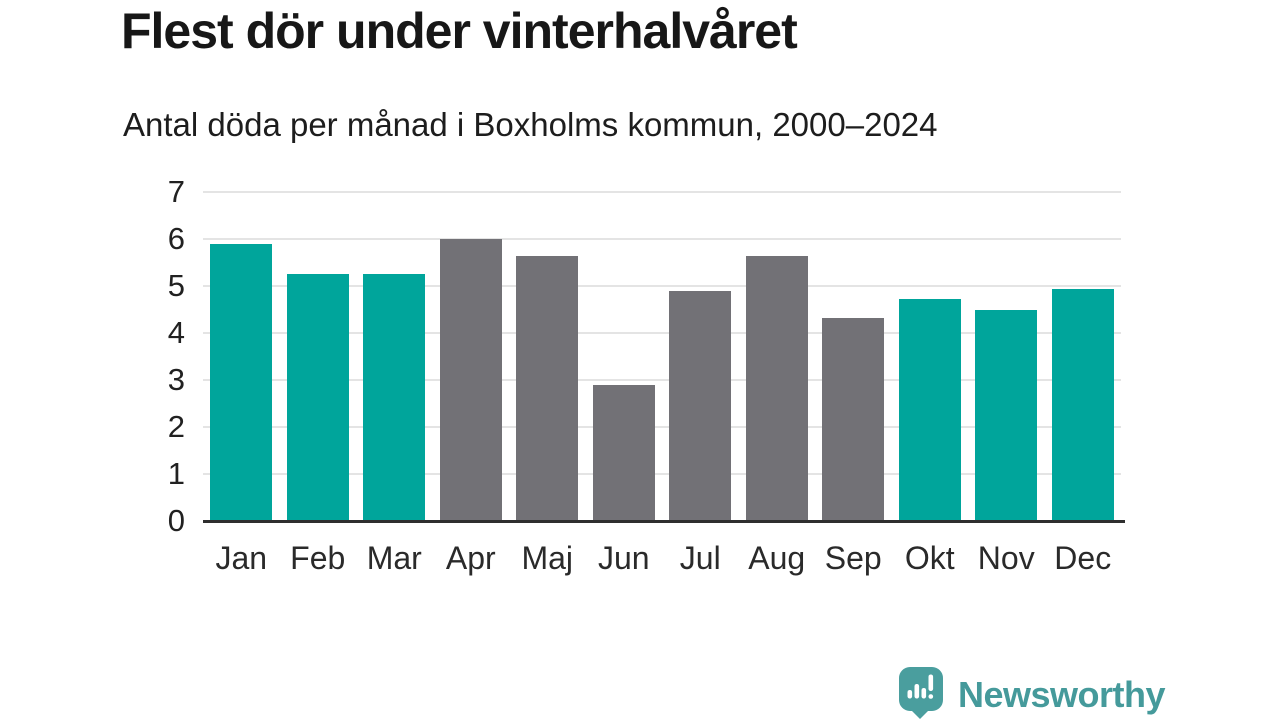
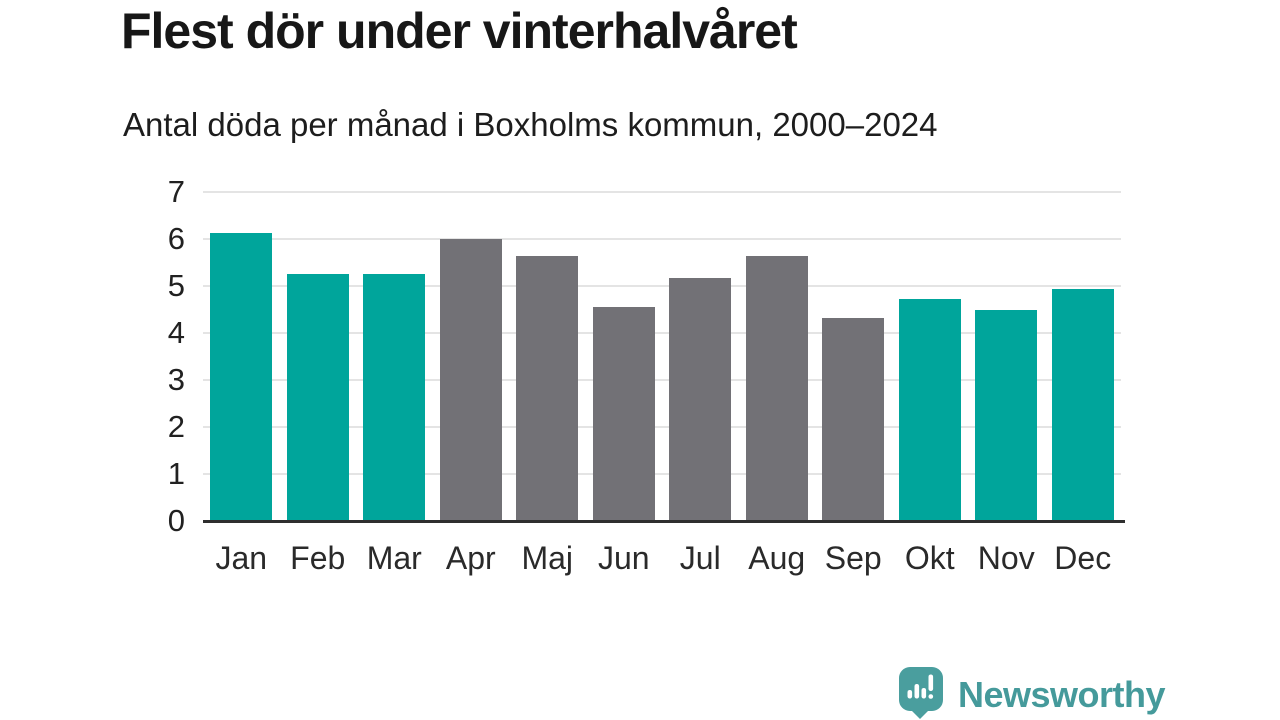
Jan: 5.9 -> 6.1
Jun: 2.9 -> 4.6
Jul: 4.9 -> 5.2
